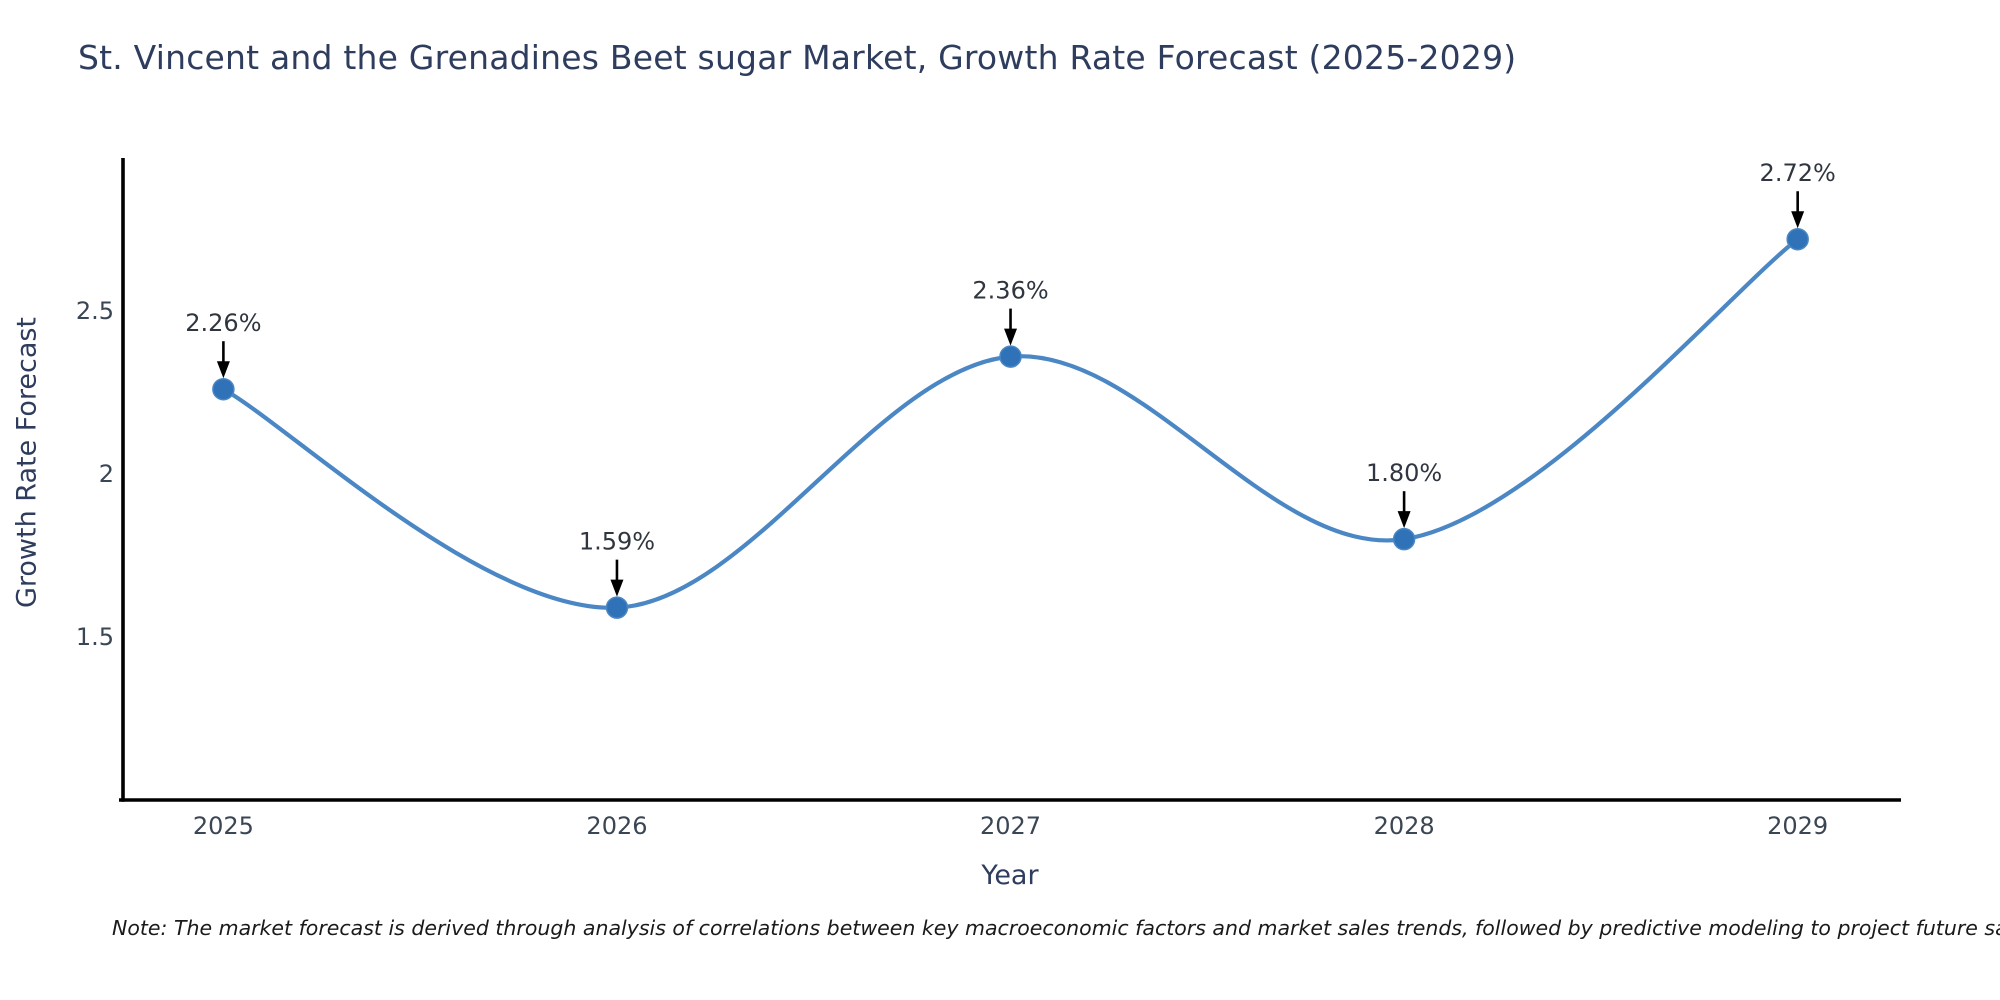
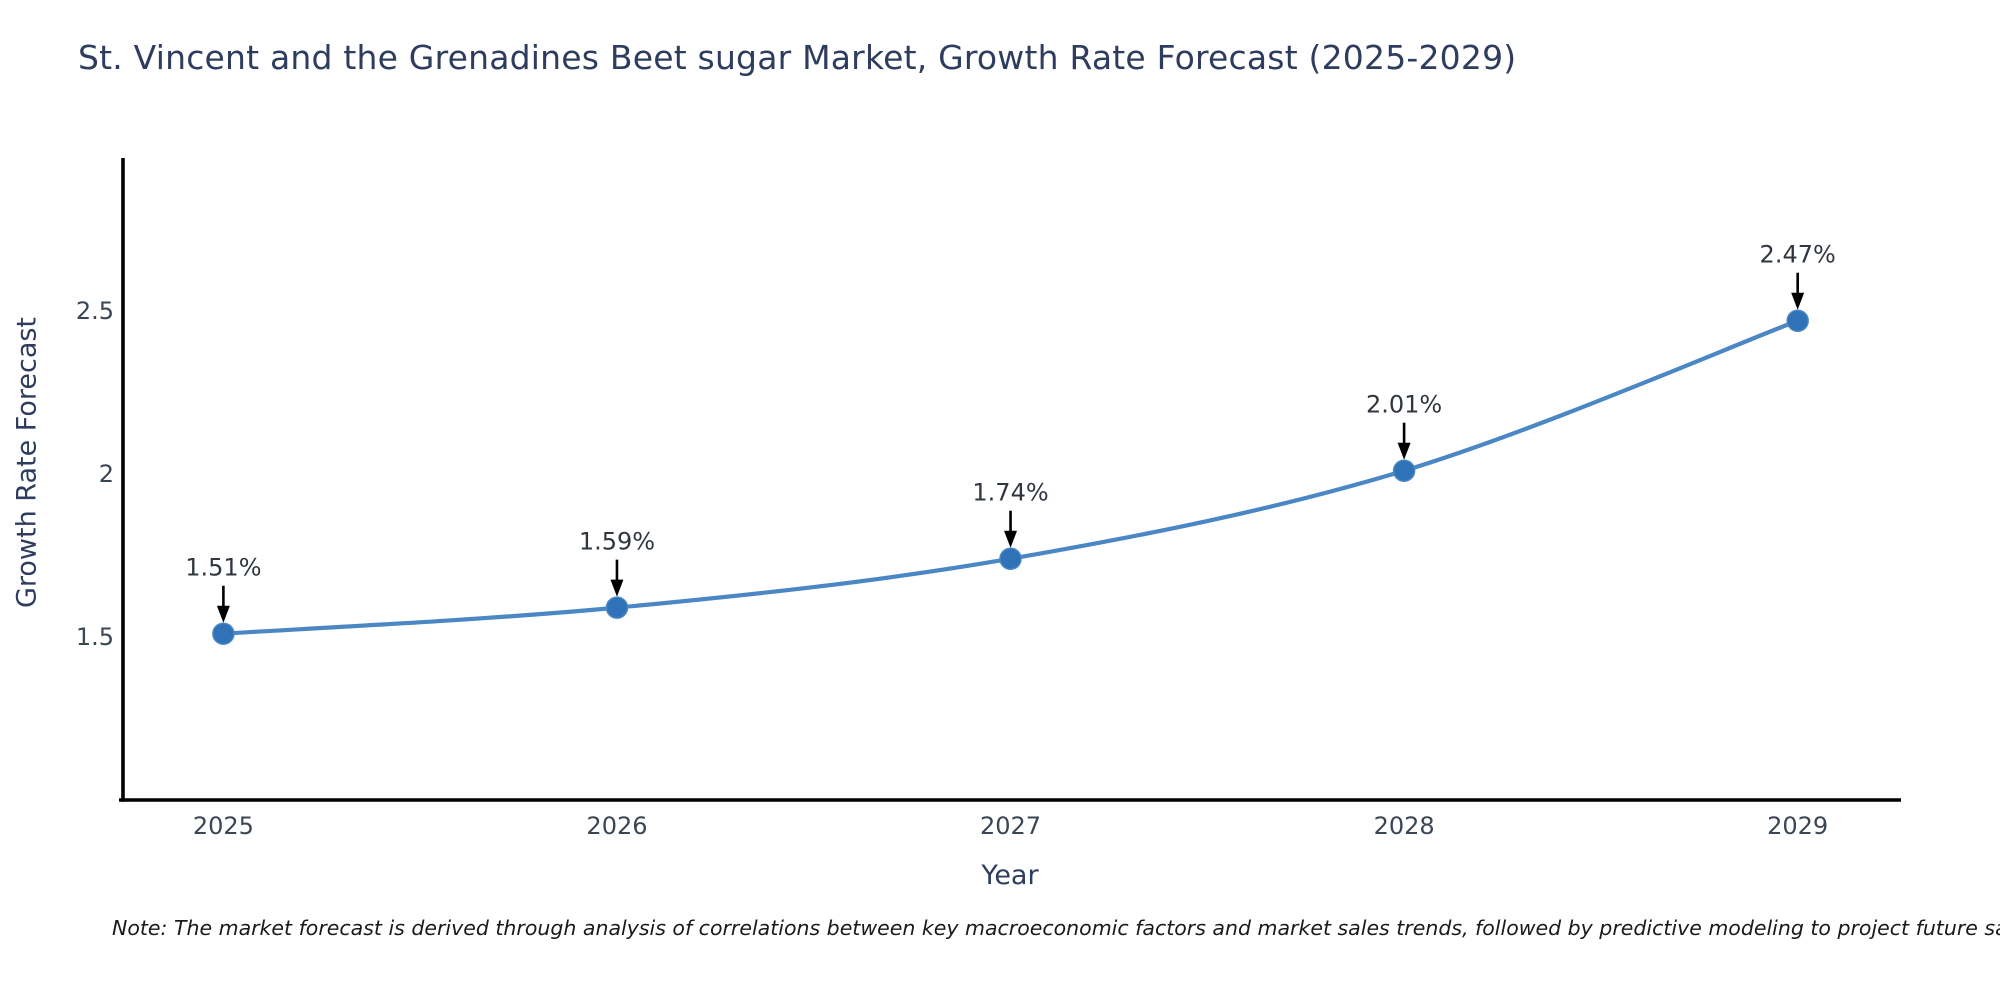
2025: 2.26% -> 1.51%
2027: 2.36% -> 1.74%
2028: 1.80% -> 2.01%
2029: 2.72% -> 2.47%
